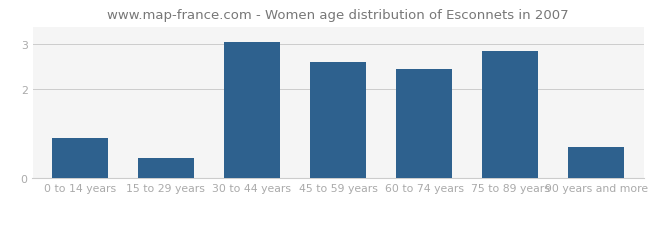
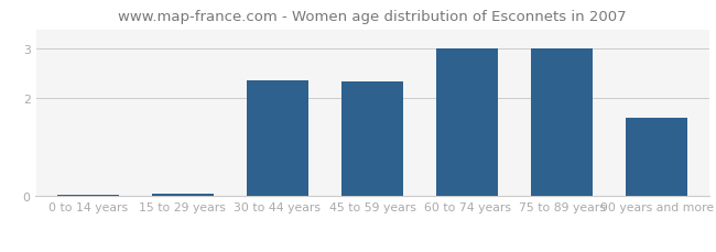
0 to 14 years: 0.90 -> 0.03
15 to 29 years: 0.45 -> 0.05
30 to 44 years: 3.05 -> 2.35
45 to 59 years: 2.60 -> 2.33
60 to 74 years: 2.45 -> 3.00
75 to 89 years: 2.85 -> 3.00
90 years and more: 0.70 -> 1.60
